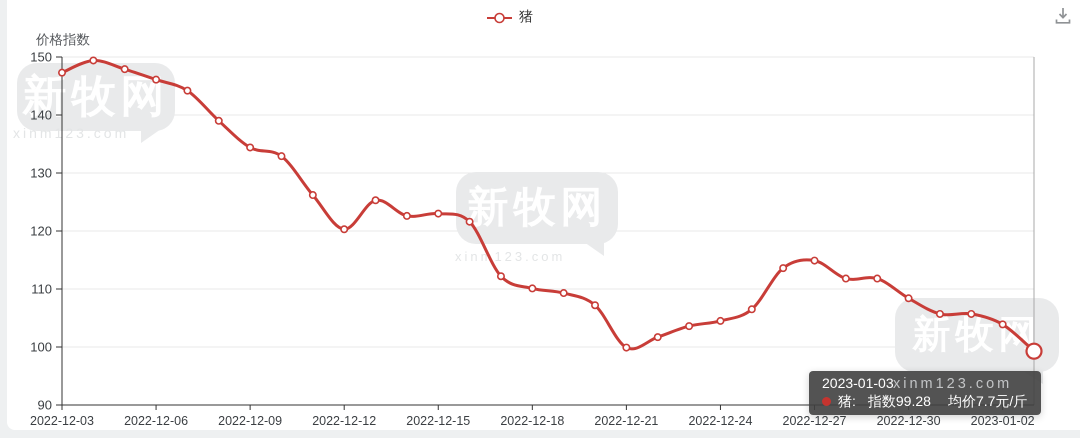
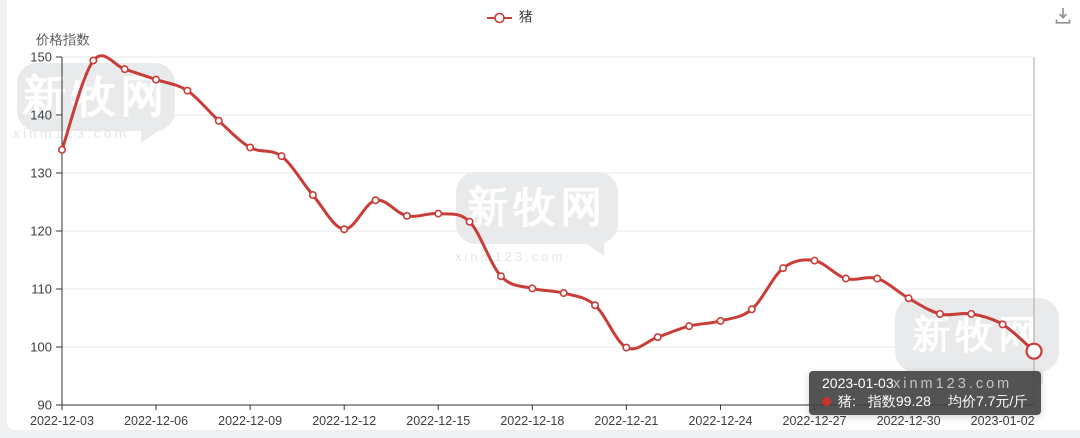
2022-12-03: 147 -> 134
